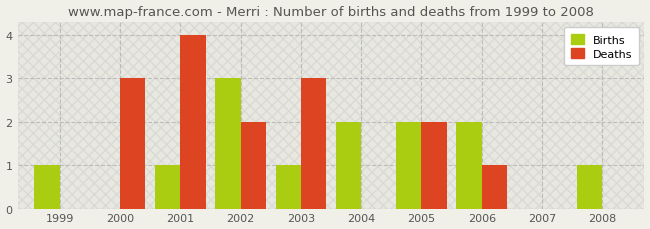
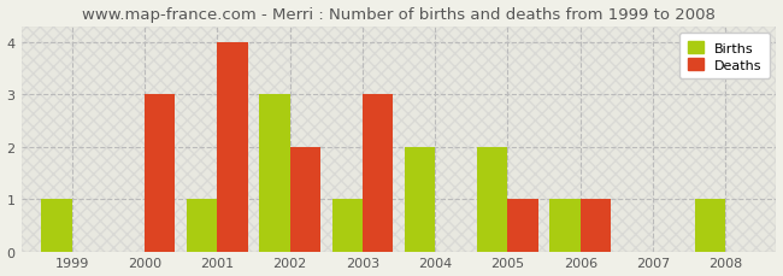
Deaths/2005: 2 -> 1
Births/2006: 2 -> 1
